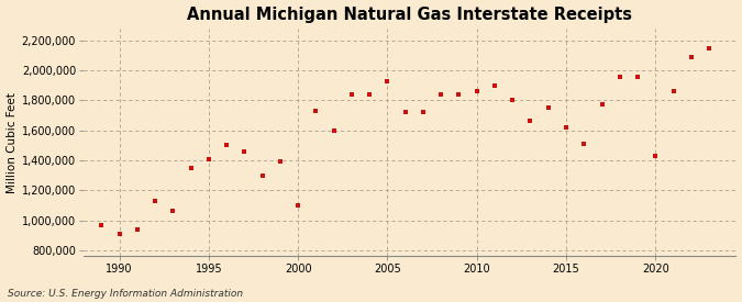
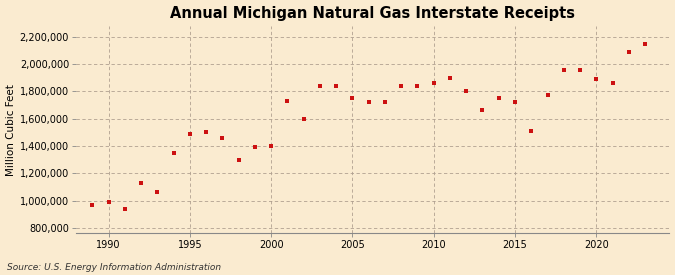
1990: 910,000 -> 990,000
1995: 1,410,000 -> 1,490,000
2000: 1,100,000 -> 1,400,000
2005: 1,930,000 -> 1,750,000
2015: 1,620,000 -> 1,720,000
2020: 1,430,000 -> 1,890,000
